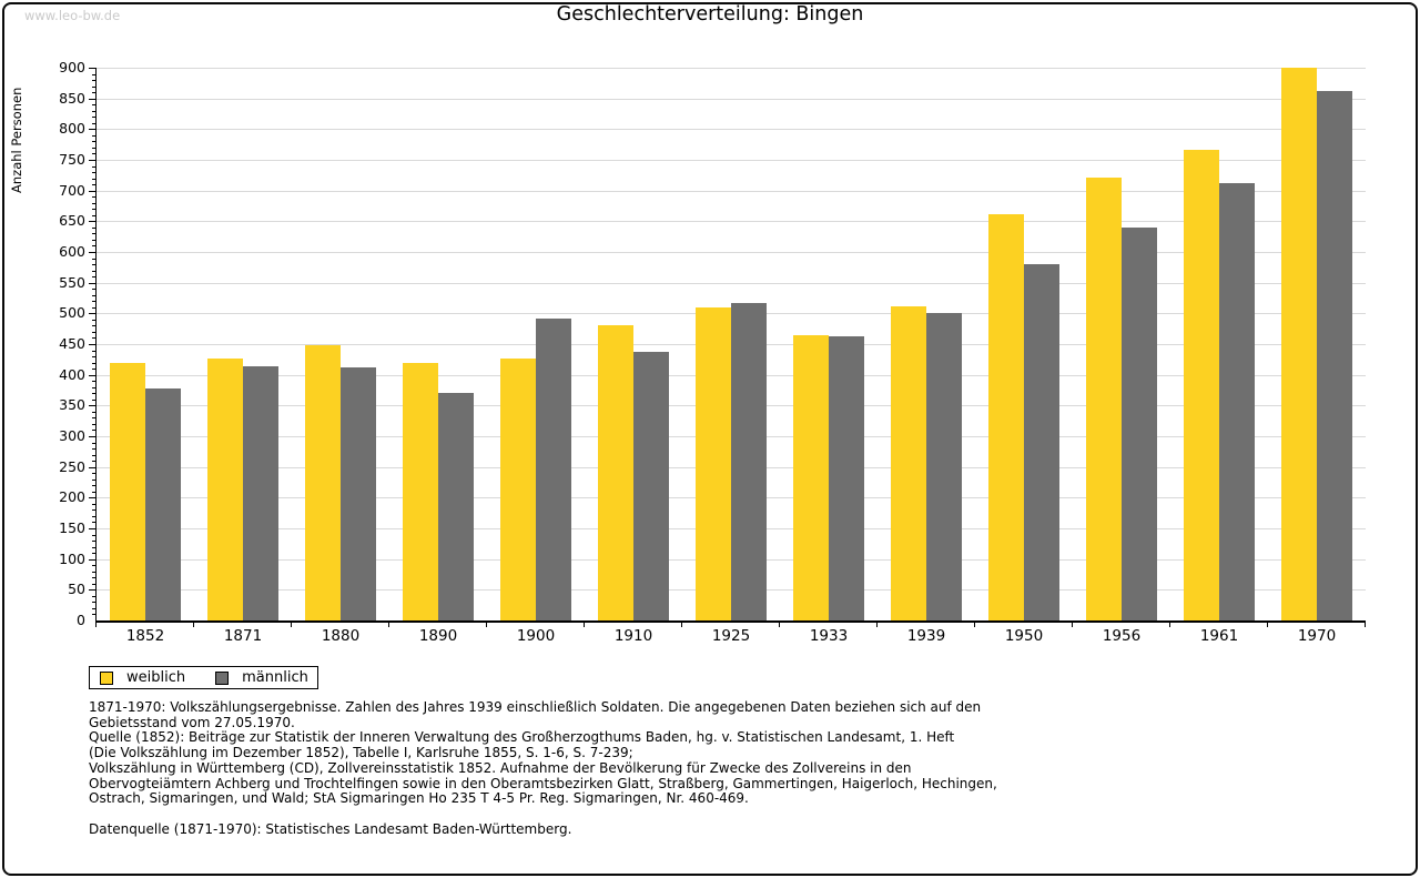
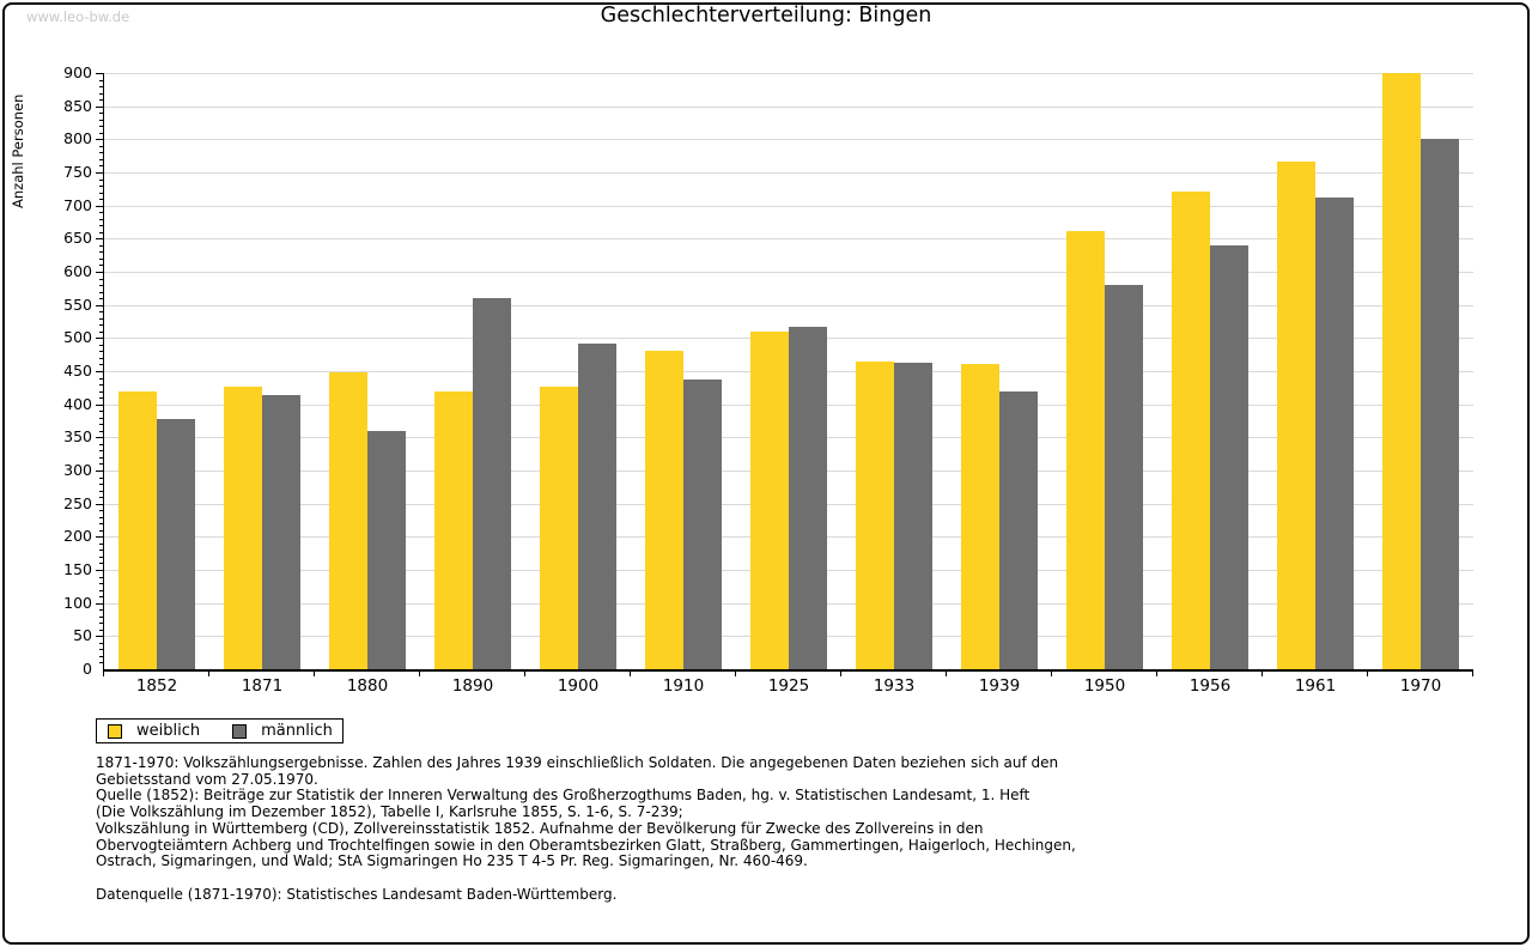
männlich/1880: 410 -> 360
männlich/1890: 370 -> 560
weiblich/1939: 510 -> 460
männlich/1939: 500 -> 420
männlich/1970: 860 -> 800
